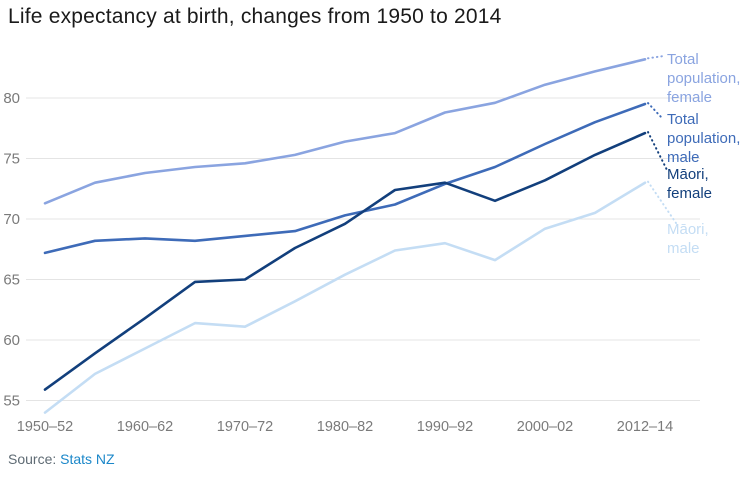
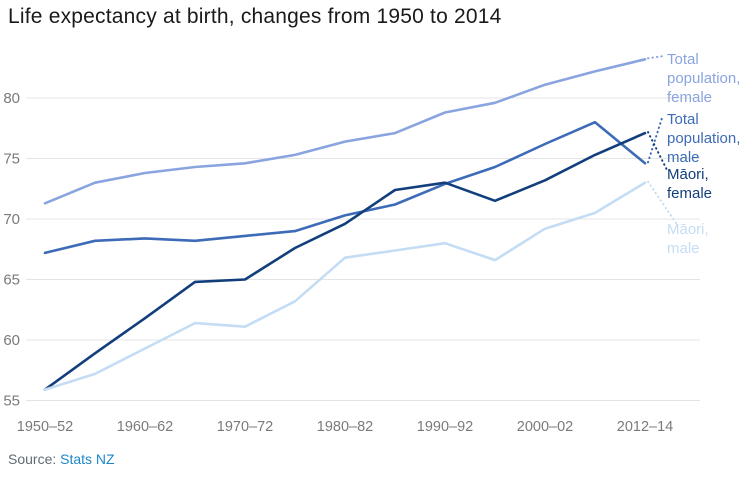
Māori, male/1950–52: 54.0 -> 55.9
Māori, male/1980–82: 65.4 -> 66.8
Total population, male/2012–14: 79.5 -> 74.6
